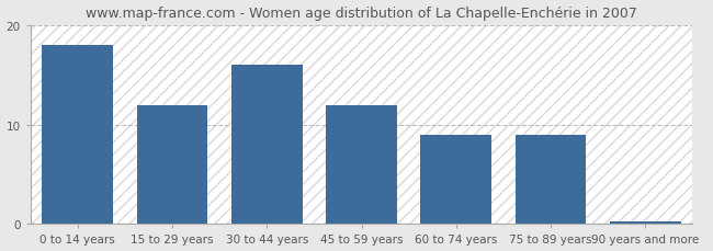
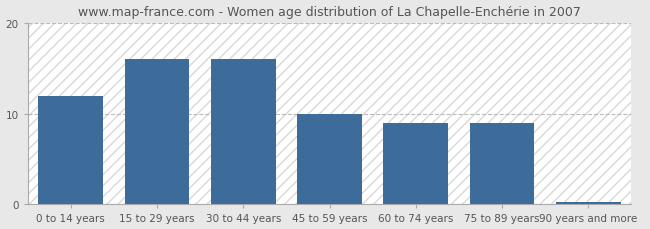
0 to 14 years: 18.0 -> 12.0
15 to 29 years: 12.0 -> 16.0
45 to 59 years: 12.0 -> 10.0
